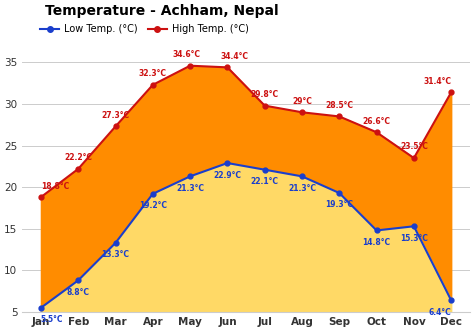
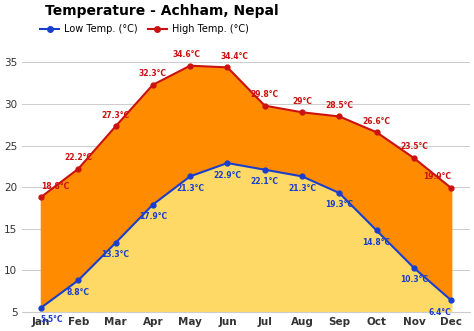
Low Temp. (°C)/Apr: 19.2°C -> 17.9°C
Low Temp. (°C)/Nov: 15.3°C -> 10.3°C
High Temp. (°C)/Dec: 31.4°C -> 19.9°C
